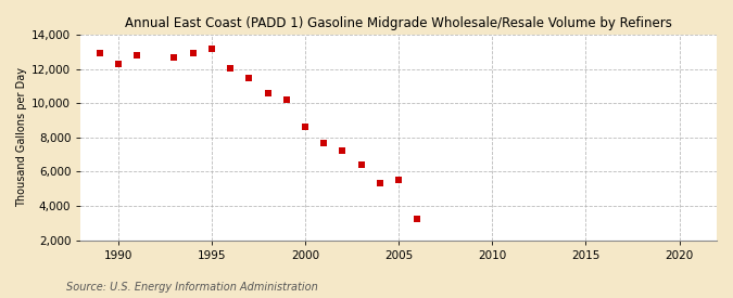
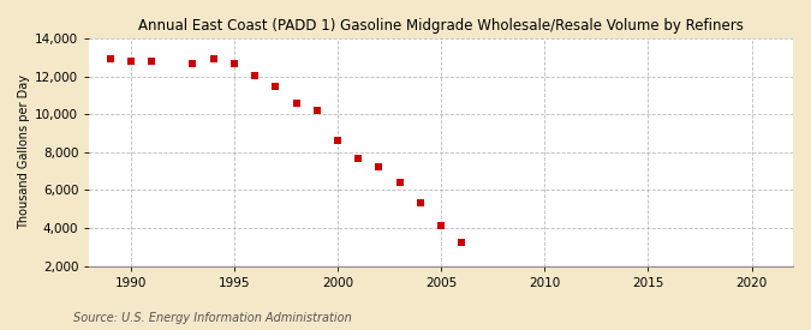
1990: 12,300 -> 12,800
1995: 13,200 -> 12,600
2005: 5,500 -> 4,200
